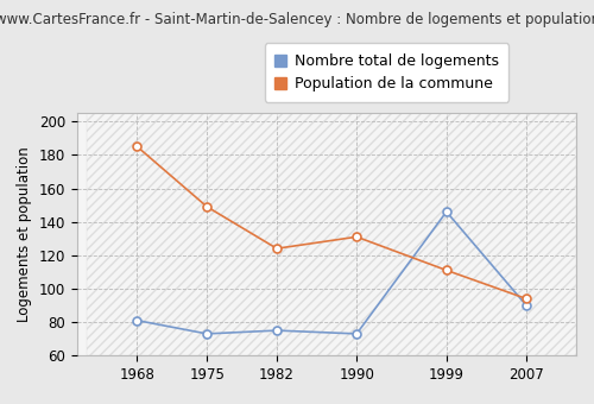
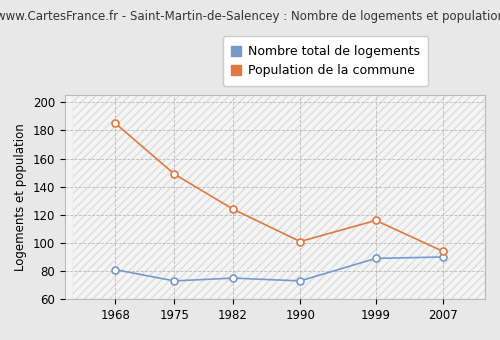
Population de la commune/1990: 131 -> 101
Nombre total de logements/1999: 146 -> 89
Population de la commune/1999: 111 -> 116
